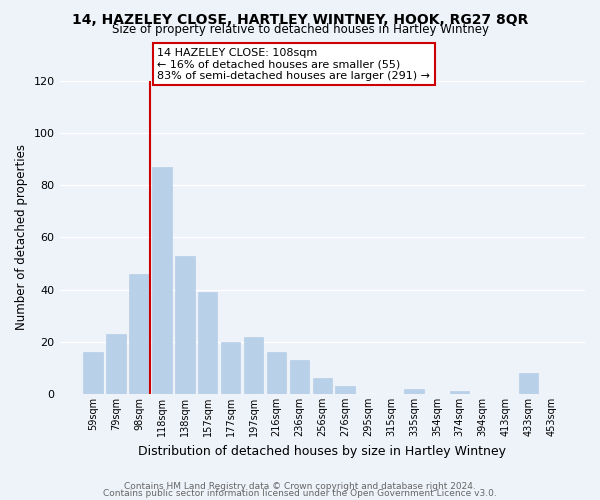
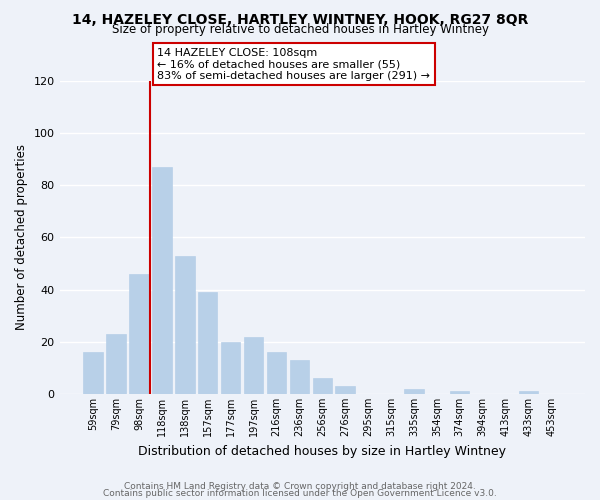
433sqm: 8 -> 1
